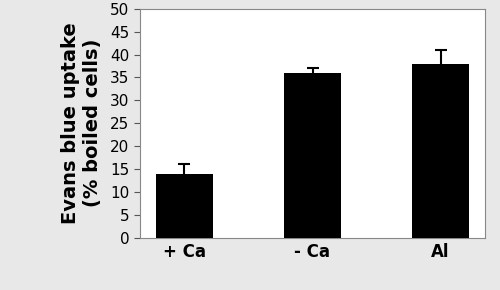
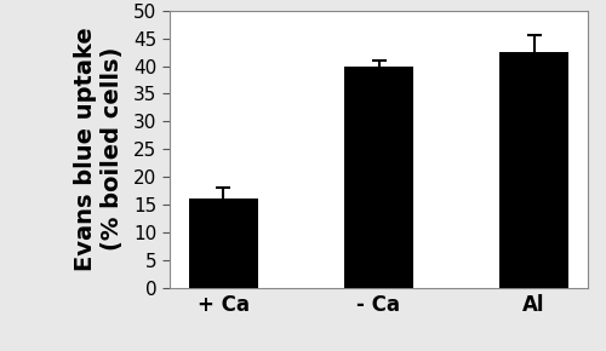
+ Ca: 14.0 -> 16.0
- Ca: 36.0 -> 40.0
Al: 38.0 -> 42.5
